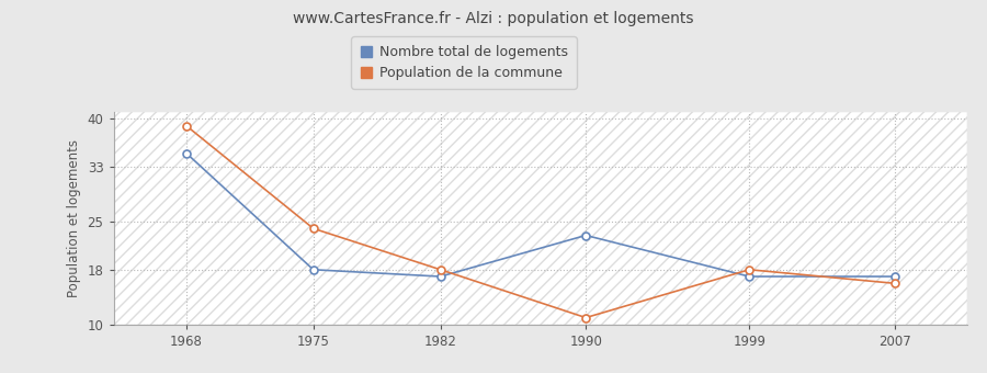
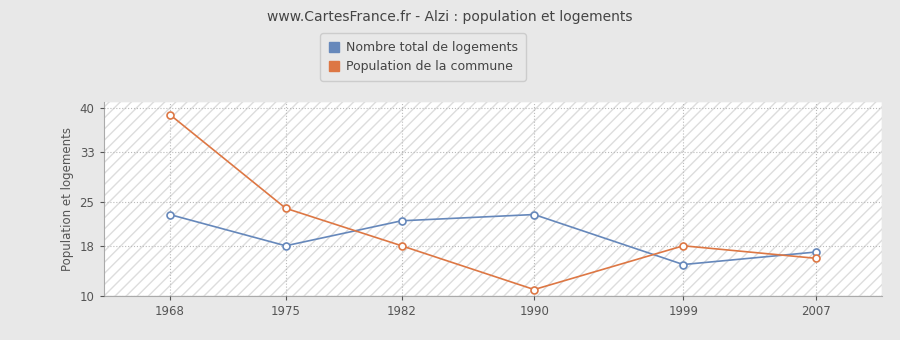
Nombre total de logements/1968: 35 -> 23
Nombre total de logements/1982: 17 -> 22
Nombre total de logements/1999: 17 -> 15
